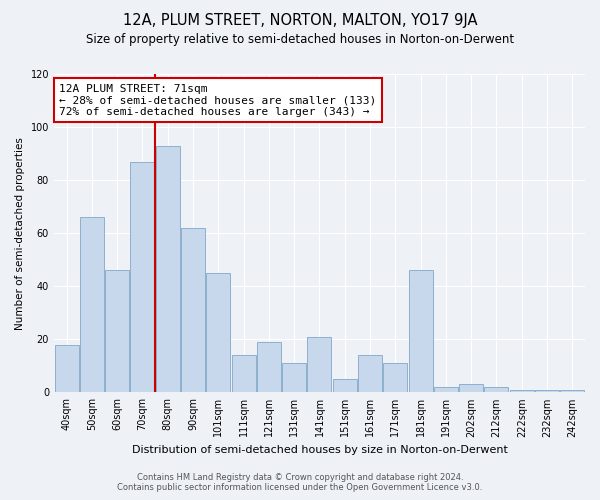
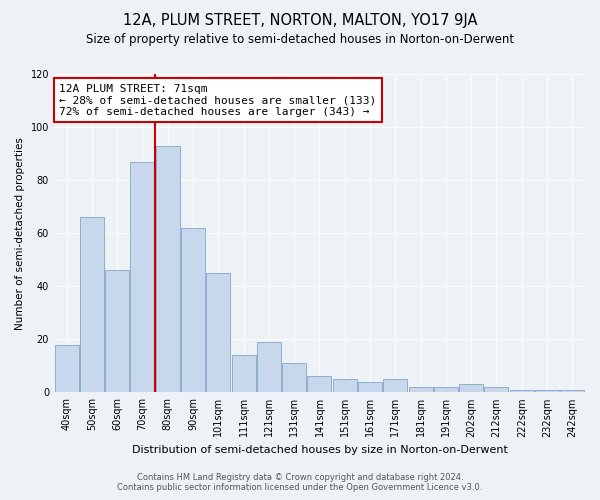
141sqm: 21 -> 6
161sqm: 14 -> 4
171sqm: 11 -> 5
181sqm: 46 -> 2
